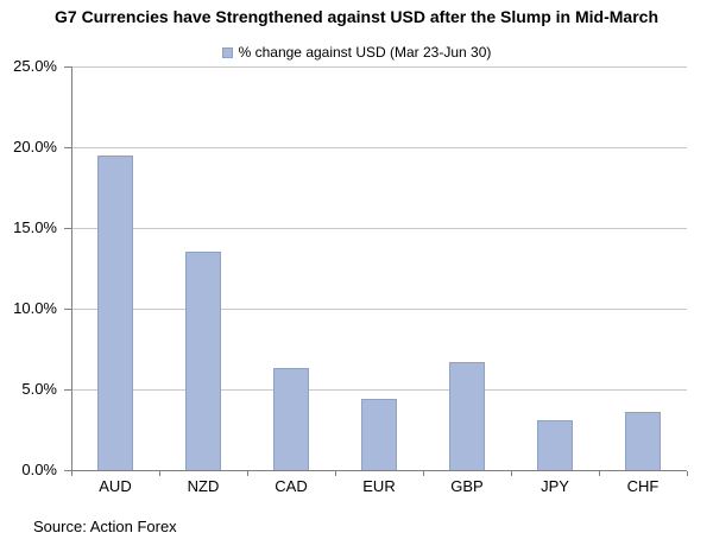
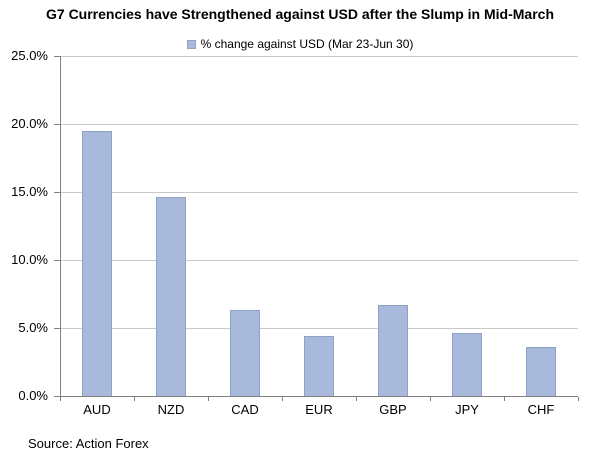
NZD: 13.5% -> 14.6%
JPY: 3.1% -> 4.6%
